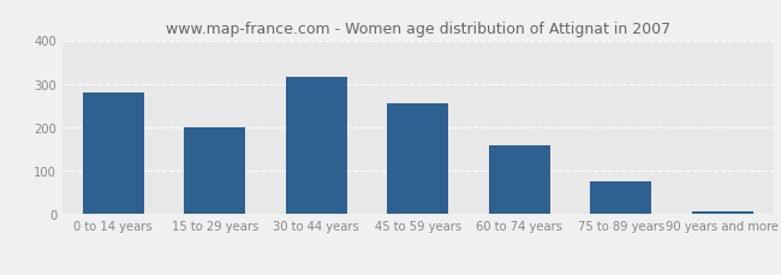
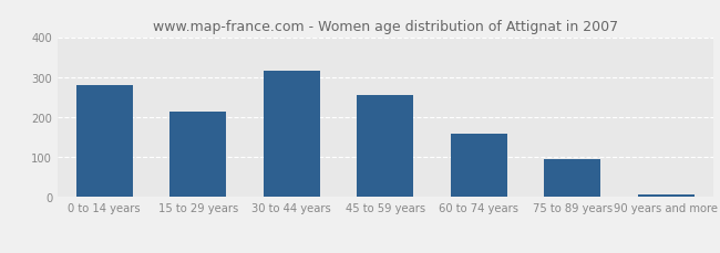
15 to 29 years: 200 -> 215
75 to 89 years: 75 -> 95
